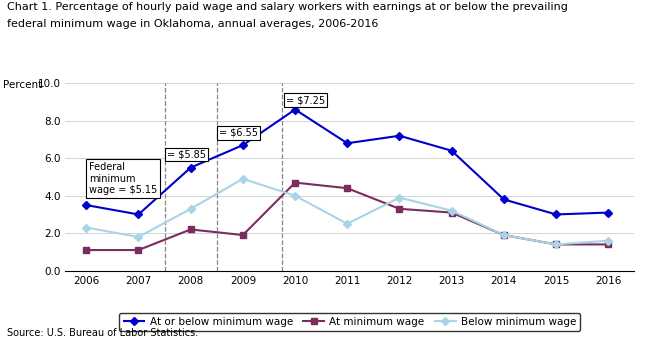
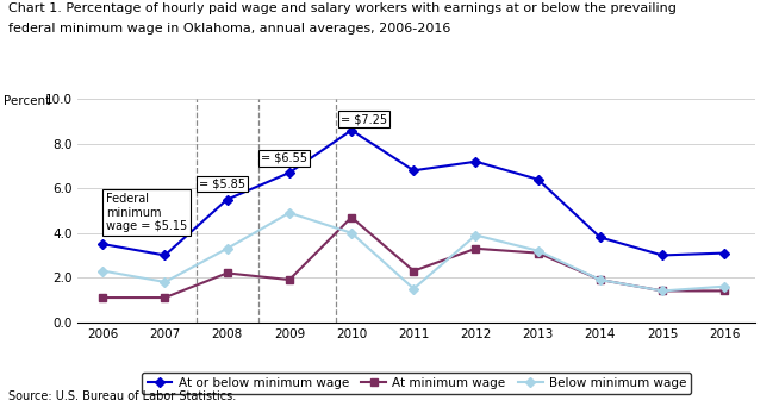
At minimum wage/2011: 4.4 -> 2.3
Below minimum wage/2011: 2.5 -> 1.5
